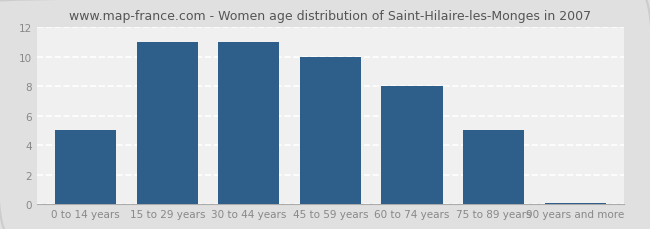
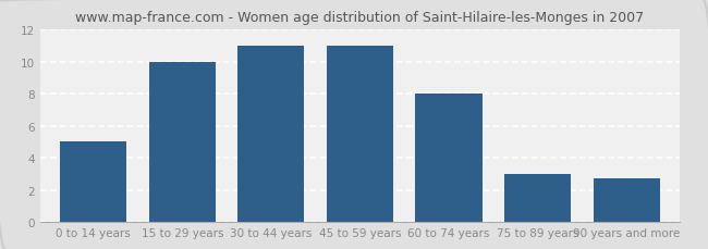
15 to 29 years: 11.0 -> 10.0
45 to 59 years: 10.0 -> 11.0
75 to 89 years: 5.0 -> 3.0
90 years and more: 0.1 -> 2.7
